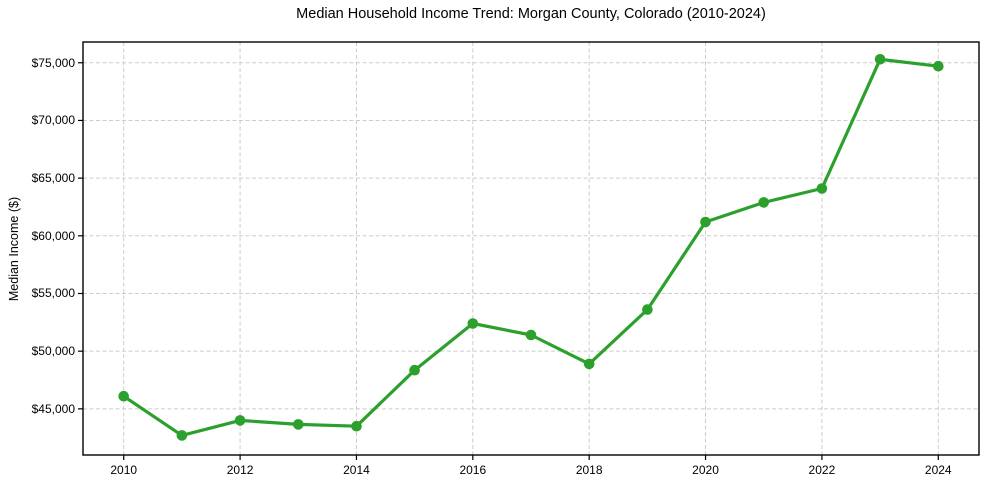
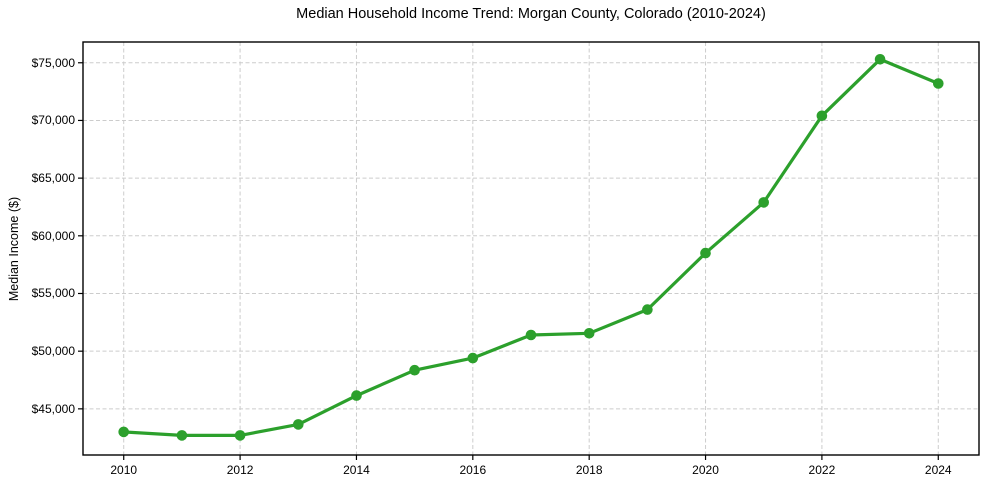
2010: $46100 -> $43000
2012: $44000 -> $42700
2014: $43500 -> $46200
2016: $52400 -> $49400
2018: $48900 -> $51600
2020: $61200 -> $58500
2022: $64100 -> $70400
2024: $74700 -> $73200
